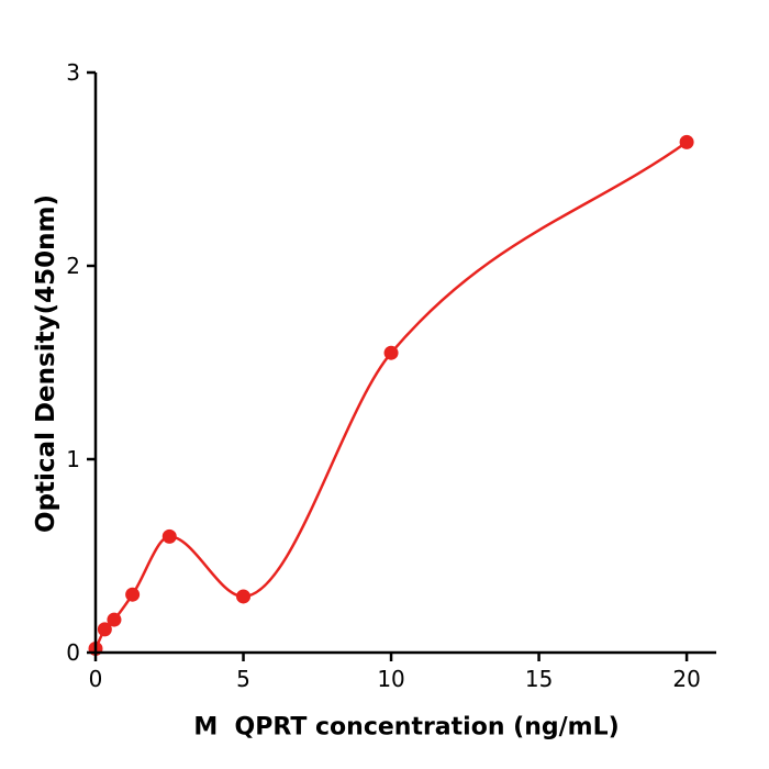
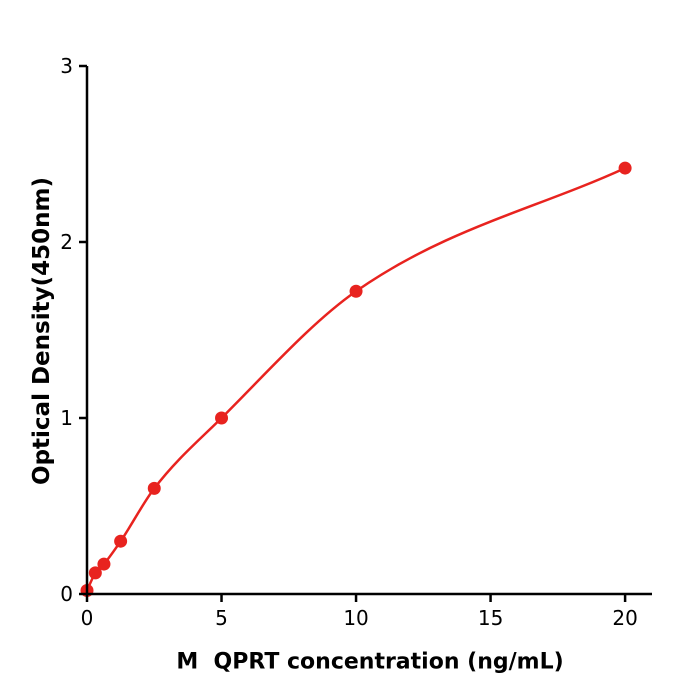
5: 0.29 -> 1.00
10: 1.55 -> 1.72
20: 2.64 -> 2.42
